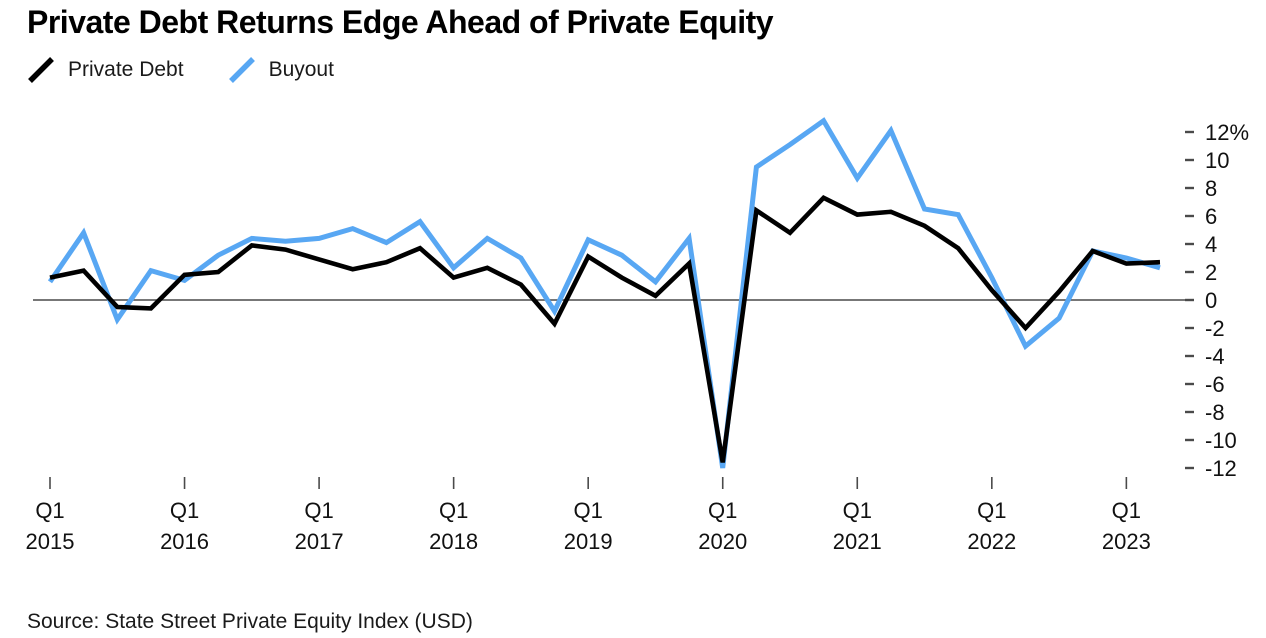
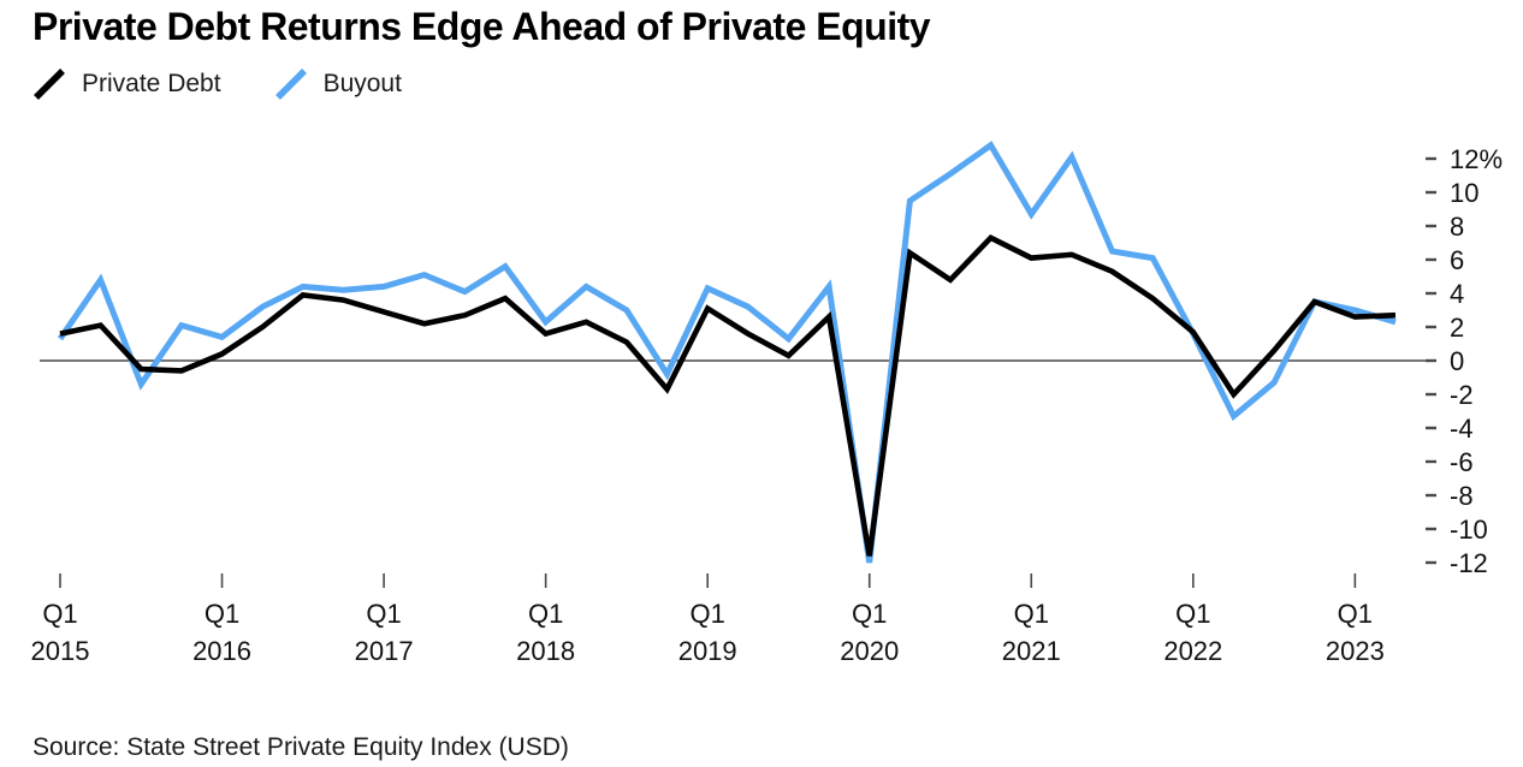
Private Debt/Q1 2016: 1.8% -> 0.4%
Private Debt/Q1 2022: 0.7% -> 1.7%
